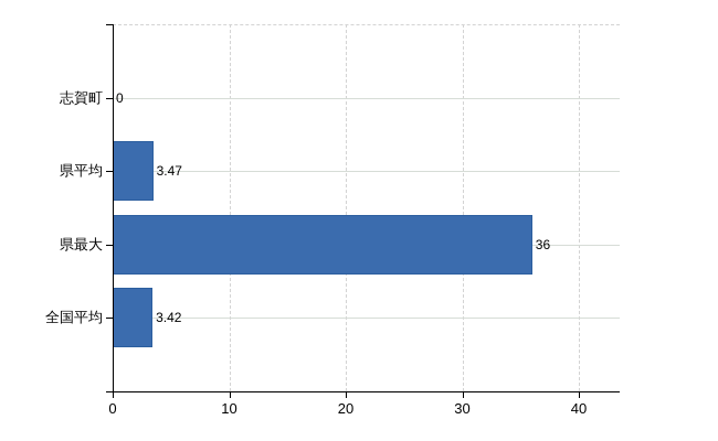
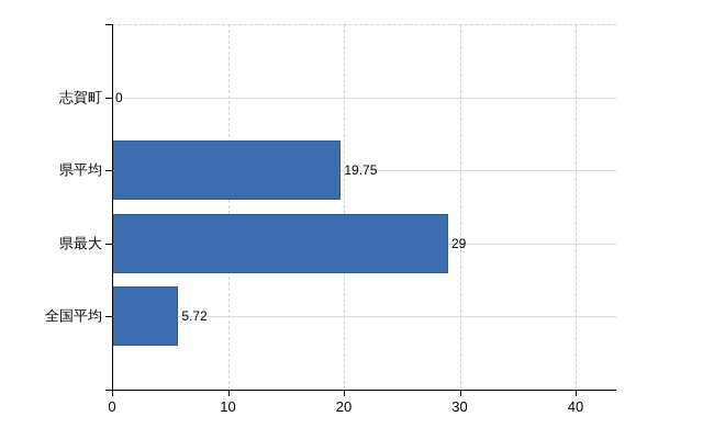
県平均: 3.47 -> 19.75
県最大: 36 -> 29
全国平均: 3.42 -> 5.72
